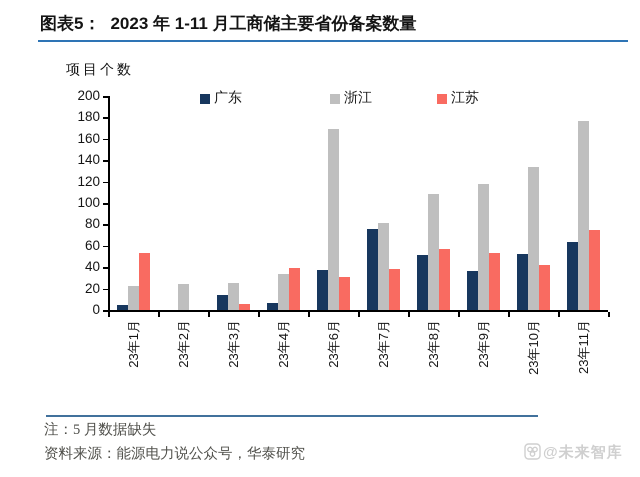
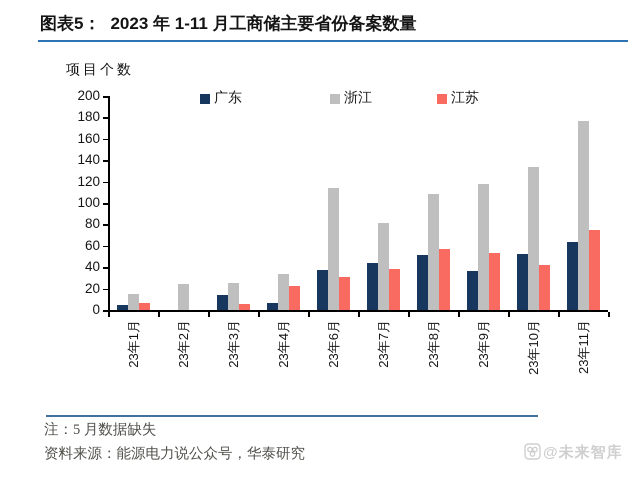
浙江/23年1月: 22 -> 15
江苏/23年1月: 53 -> 7
江苏/23年4月: 39 -> 22
浙江/23年6月: 169 -> 114
广东/23年7月: 76 -> 44
